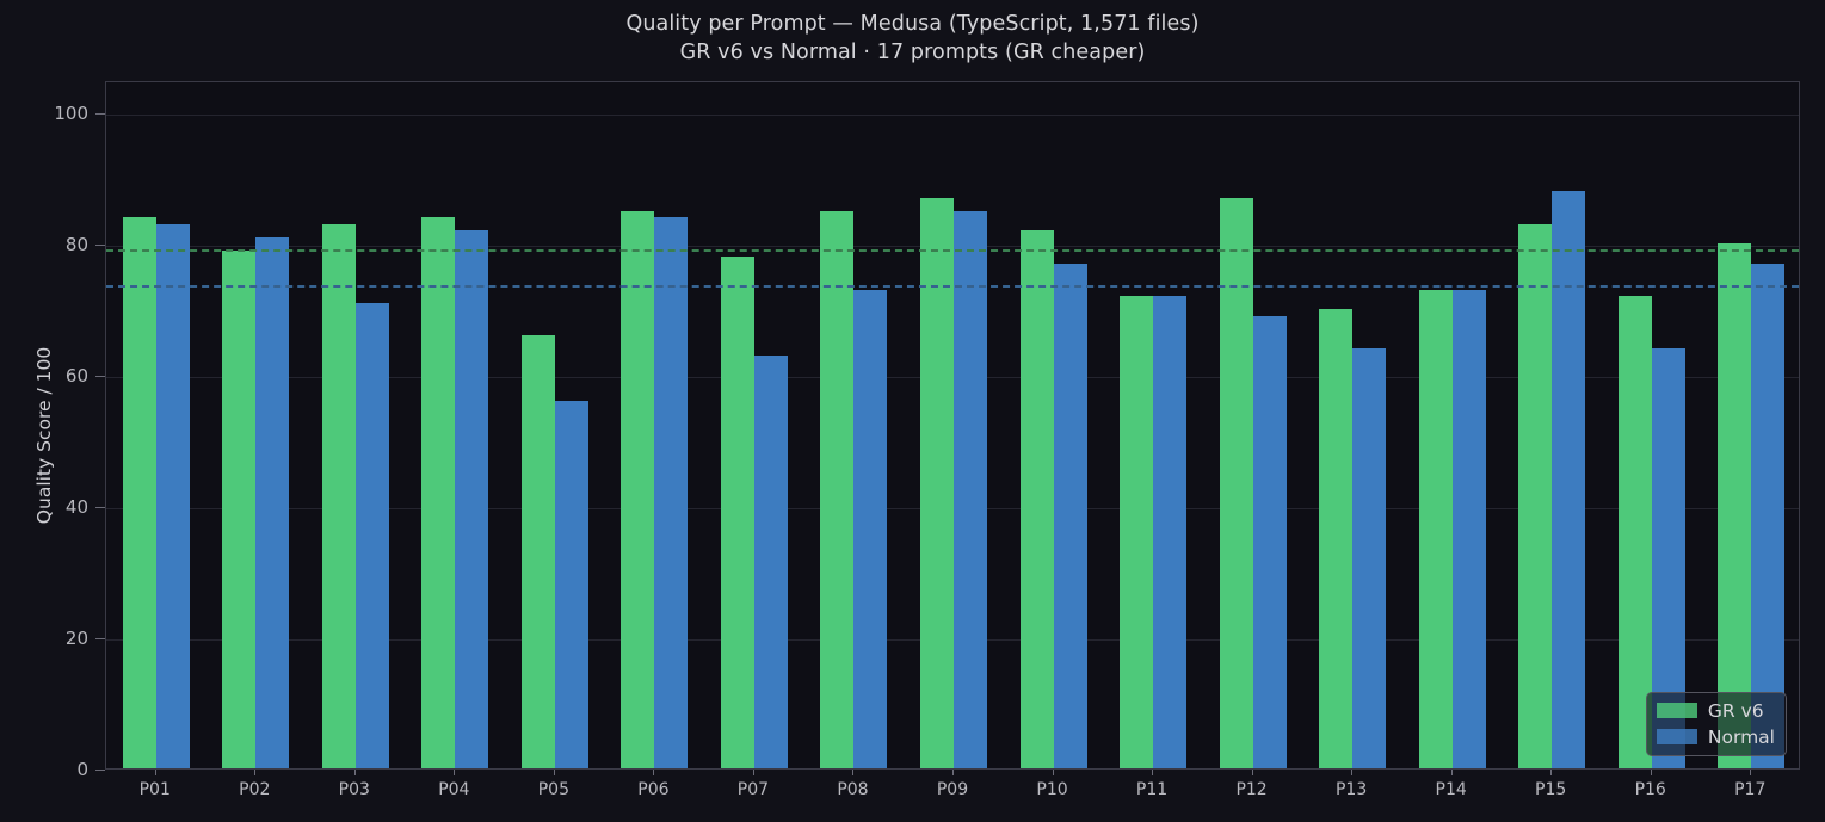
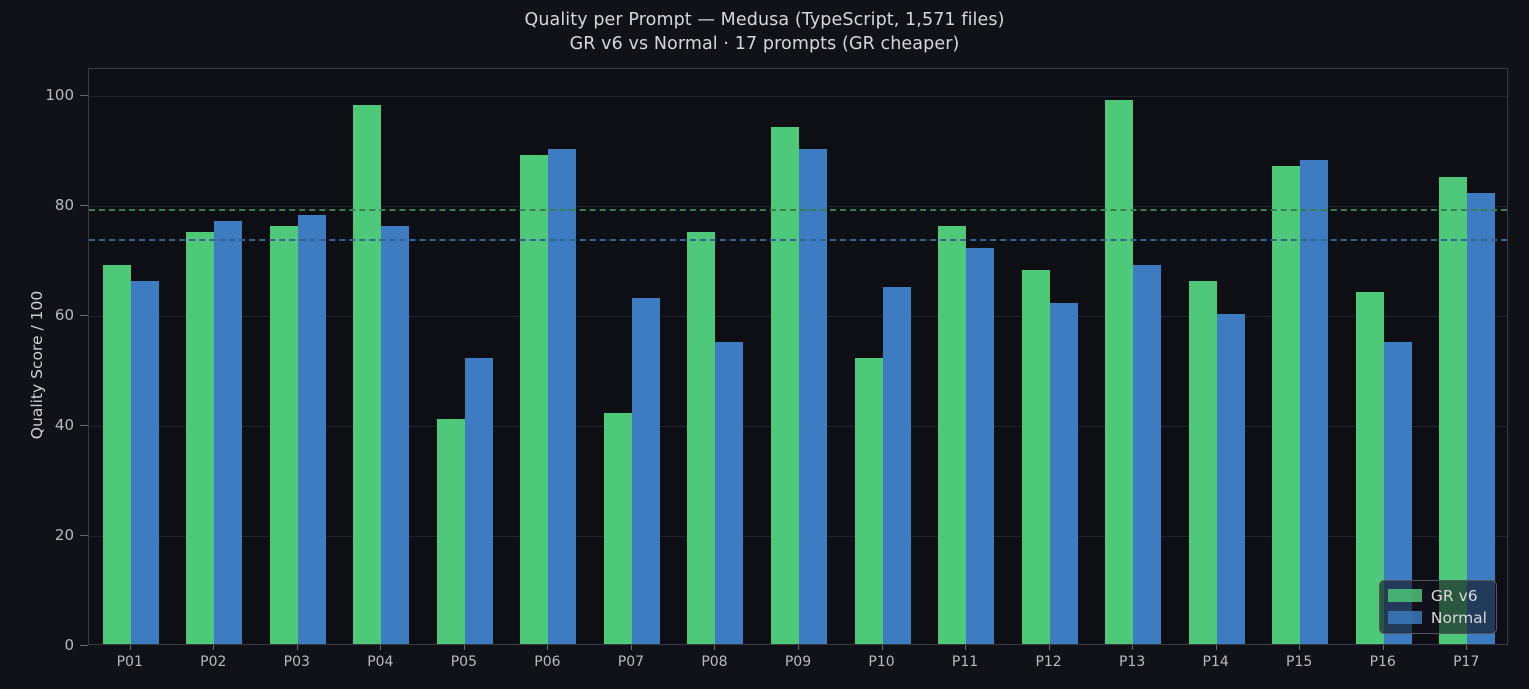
GR v6/P01: 84 -> 69
Normal/P01: 83 -> 66
GR v6/P02: 79 -> 75
Normal/P02: 81 -> 77
GR v6/P03: 83 -> 76
Normal/P03: 71 -> 78
GR v6/P04: 84 -> 98
Normal/P04: 82 -> 76
GR v6/P05: 66 -> 41
Normal/P05: 56 -> 52
GR v6/P06: 85 -> 89
Normal/P06: 84 -> 90
GR v6/P07: 78 -> 42
GR v6/P08: 85 -> 75
Normal/P08: 73 -> 55
GR v6/P09: 87 -> 94
Normal/P09: 85 -> 90
GR v6/P10: 82 -> 52
Normal/P10: 77 -> 65
GR v6/P11: 72 -> 76
GR v6/P12: 87 -> 68
Normal/P12: 69 -> 62
GR v6/P13: 70 -> 99
Normal/P13: 64 -> 69
GR v6/P14: 73 -> 66
Normal/P14: 73 -> 60
GR v6/P15: 83 -> 87
GR v6/P16: 72 -> 64
Normal/P16: 64 -> 55
GR v6/P17: 80 -> 85
Normal/P17: 77 -> 82
